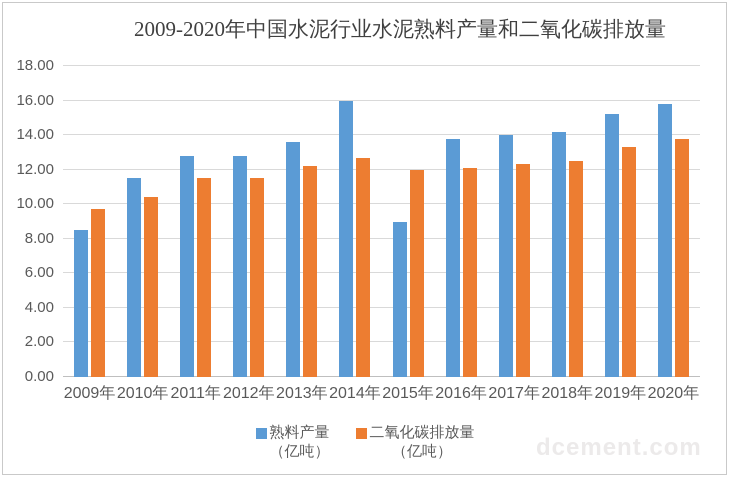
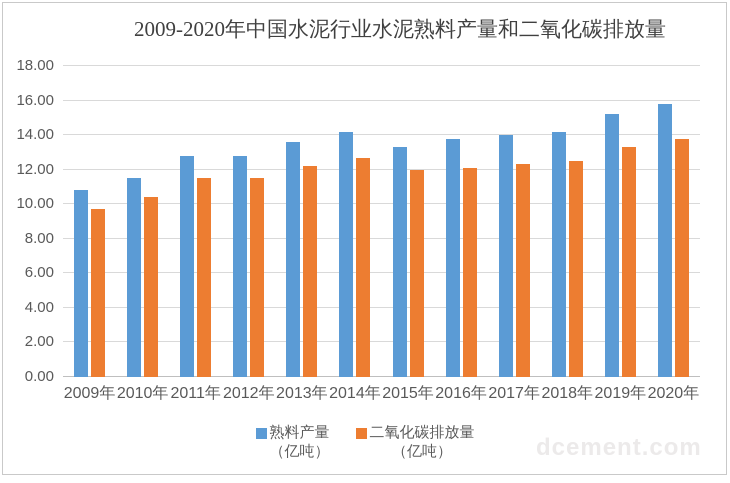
熟料产量/2009年: 8.5 -> 10.8
熟料产量/2014年: 16.0 -> 14.2
熟料产量/2015年: 9.0 -> 13.3
